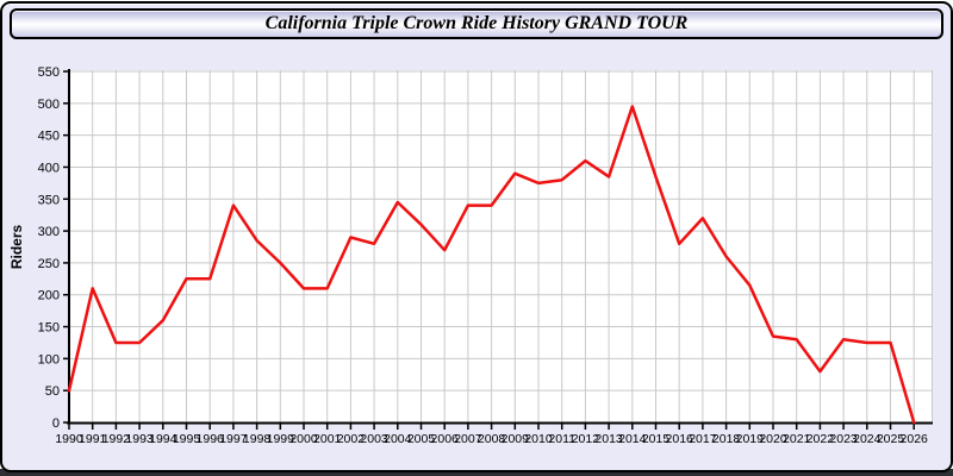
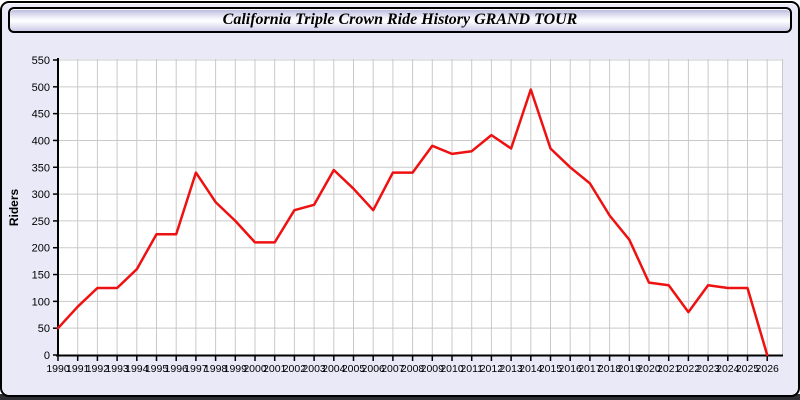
1991: 210 -> 90
2002: 290 -> 270
2016: 280 -> 350
